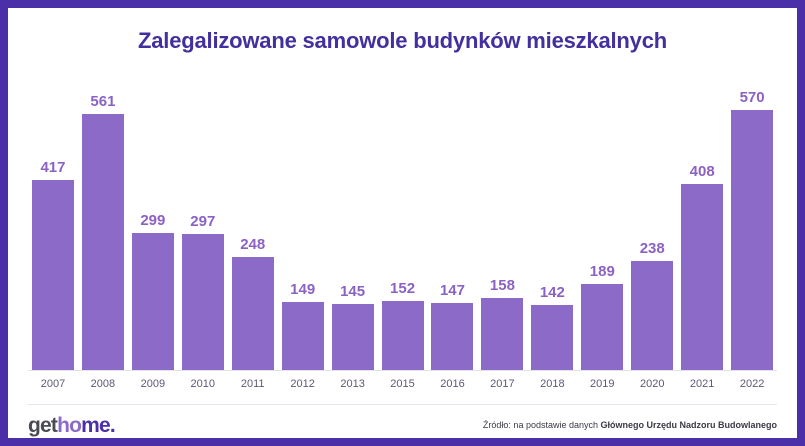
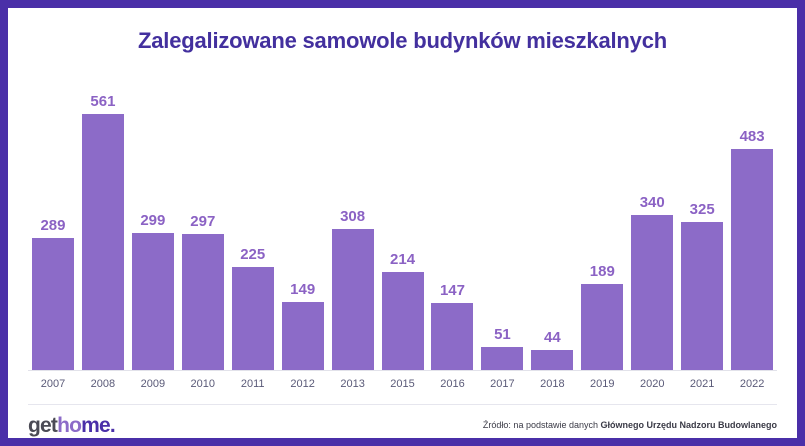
2007: 417 -> 289
2011: 248 -> 225
2013: 145 -> 308
2015: 152 -> 214
2017: 158 -> 51
2018: 142 -> 44
2020: 238 -> 340
2021: 408 -> 325
2022: 570 -> 483
